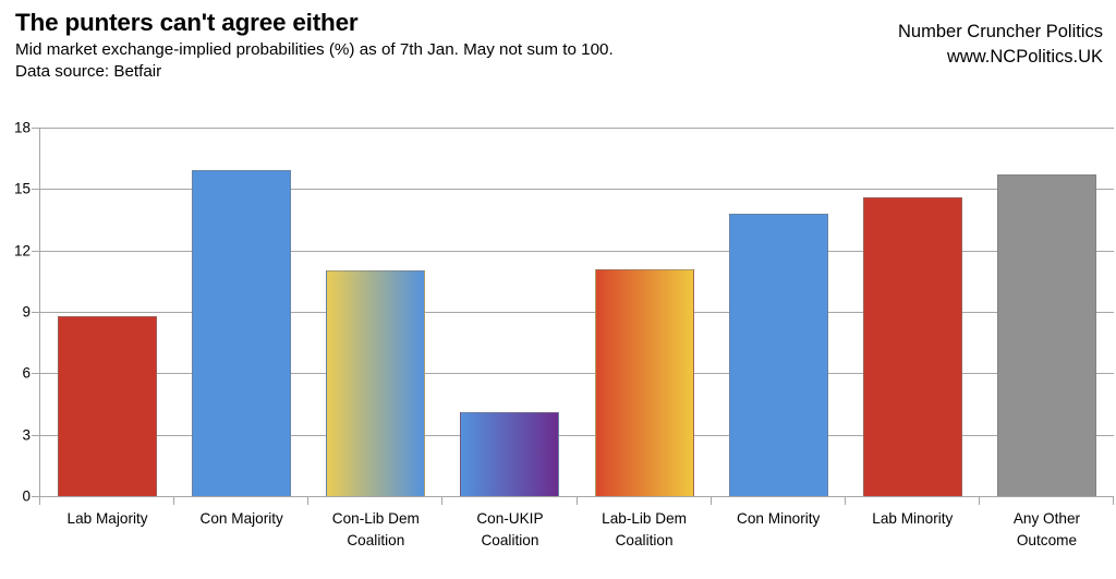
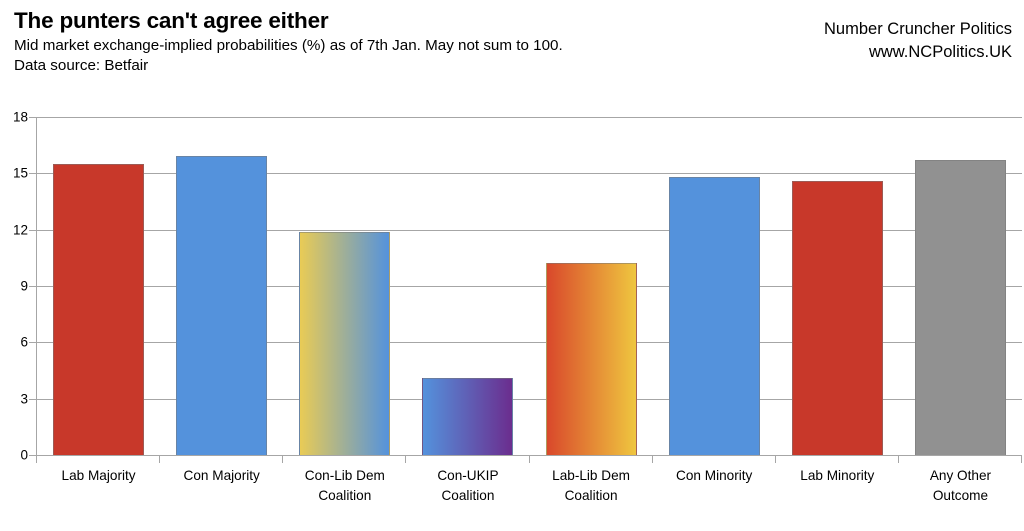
Lab Majority: 8.8 -> 15.5
Con-Lib Dem Coalition: 11.0 -> 11.9
Lab-Lib Dem Coalition: 11.1 -> 10.2
Con Minority: 13.8 -> 14.8
